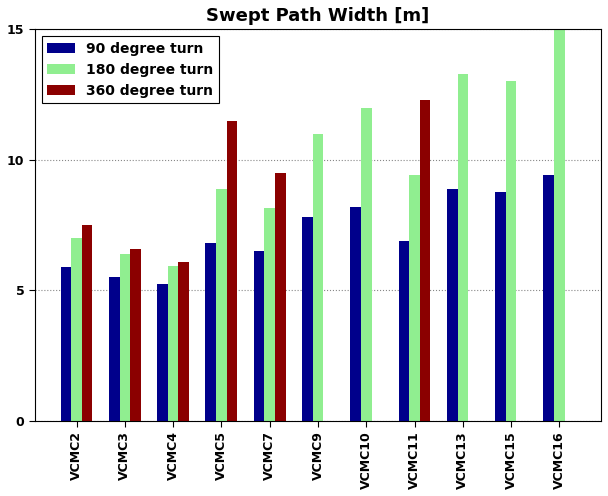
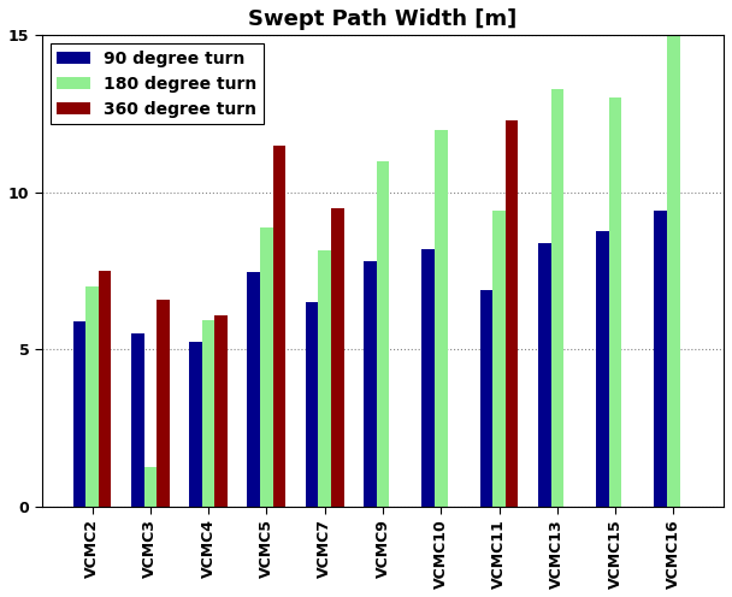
180 degree turn/VCMC3: 6.40 -> 1.25
90 degree turn/VCMC5: 6.80 -> 7.45
90 degree turn/VCMC13: 8.90 -> 8.40
